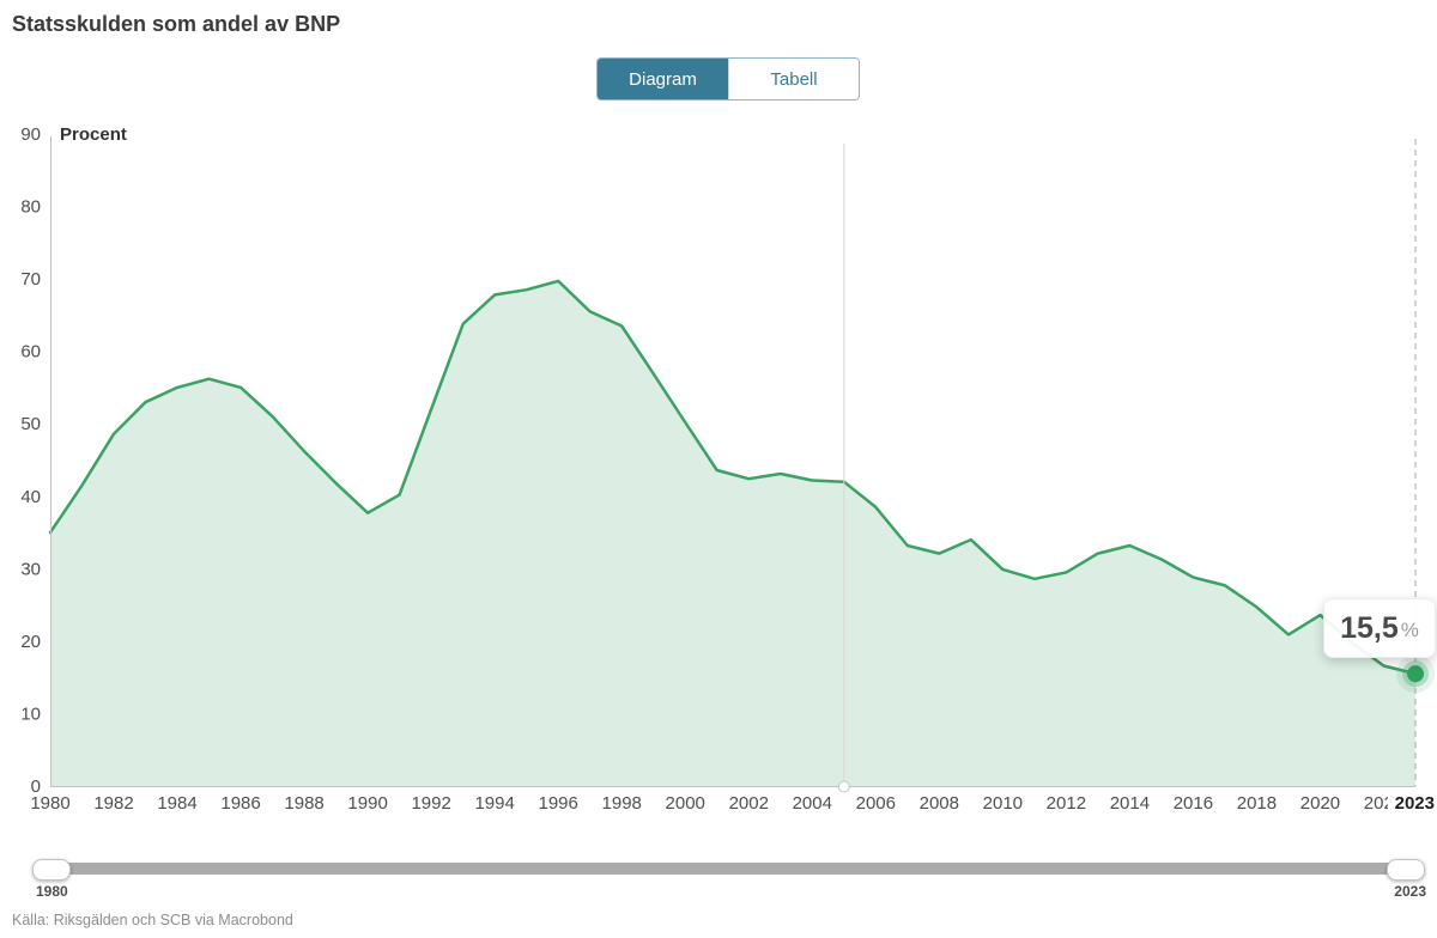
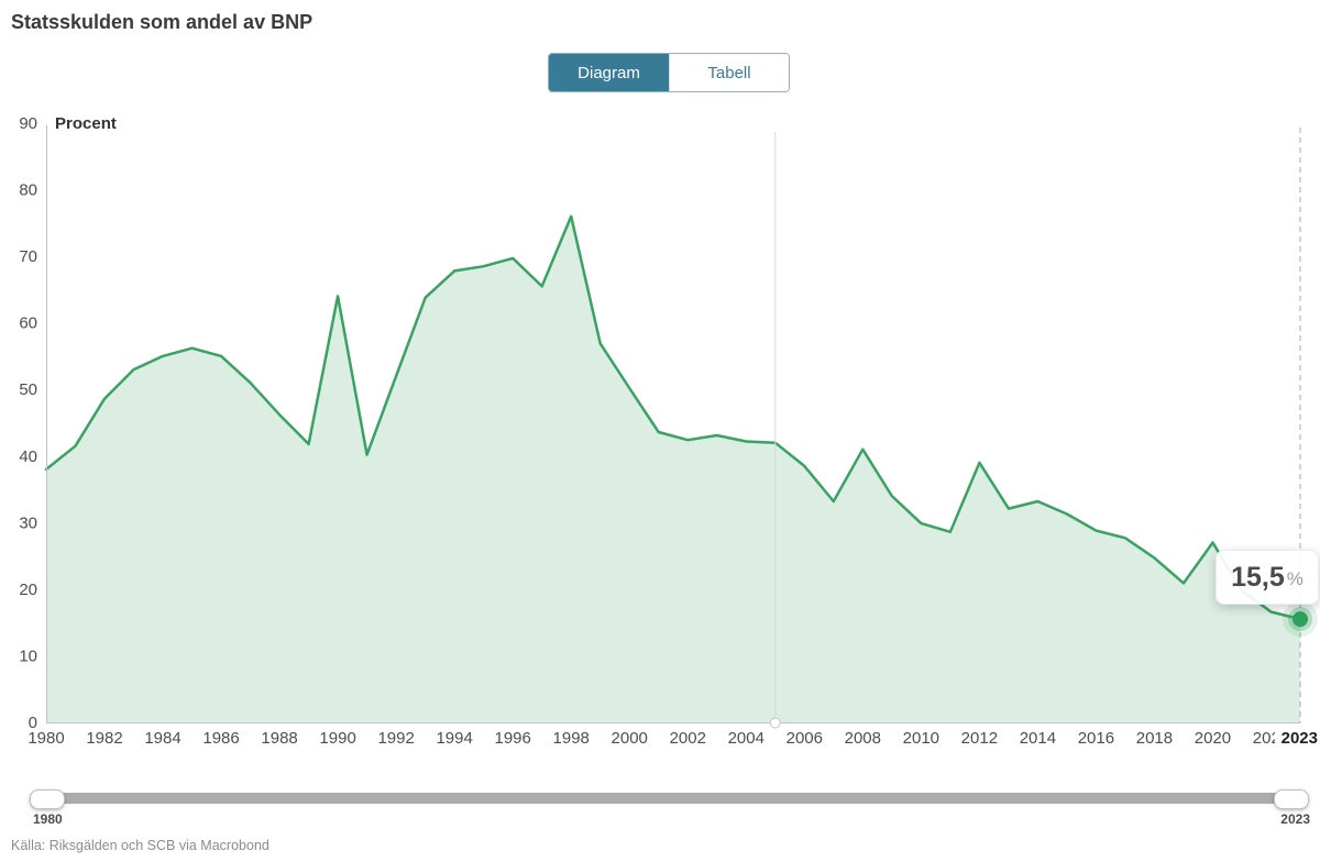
1980: 35 -> 38
1990: 38 -> 64
1998: 64 -> 76
2008: 32 -> 41
2012: 30 -> 39
2020: 24 -> 27
